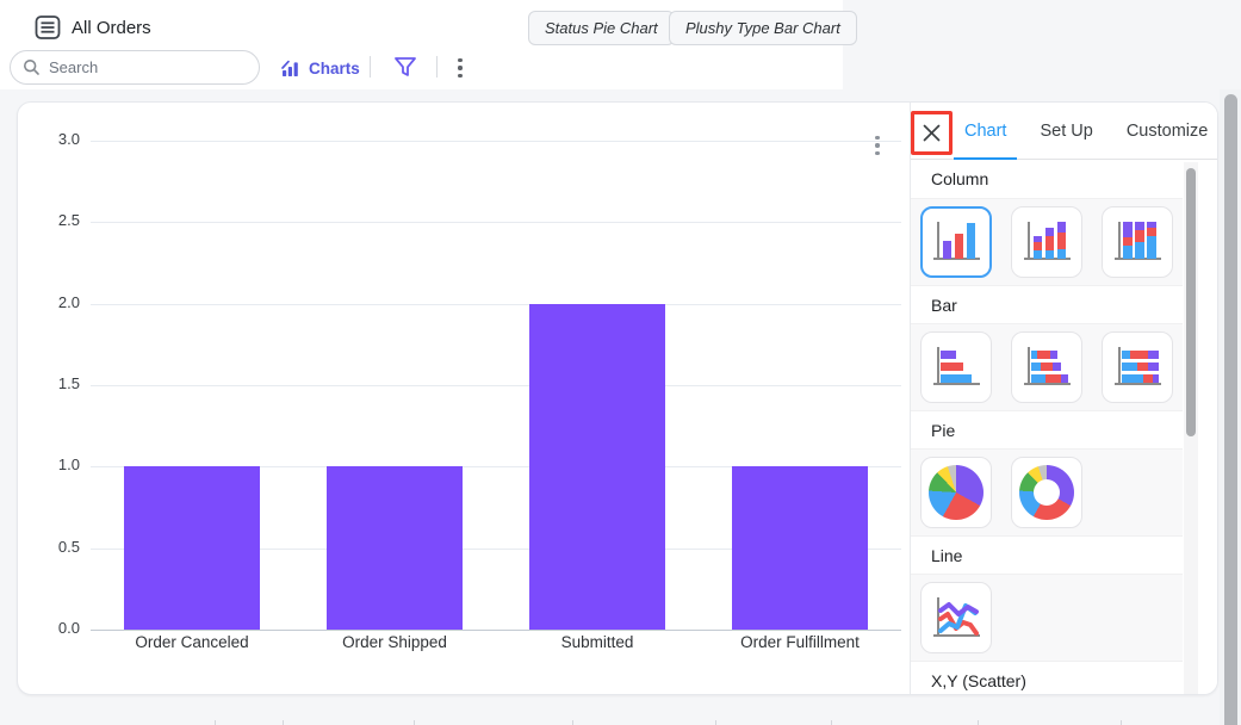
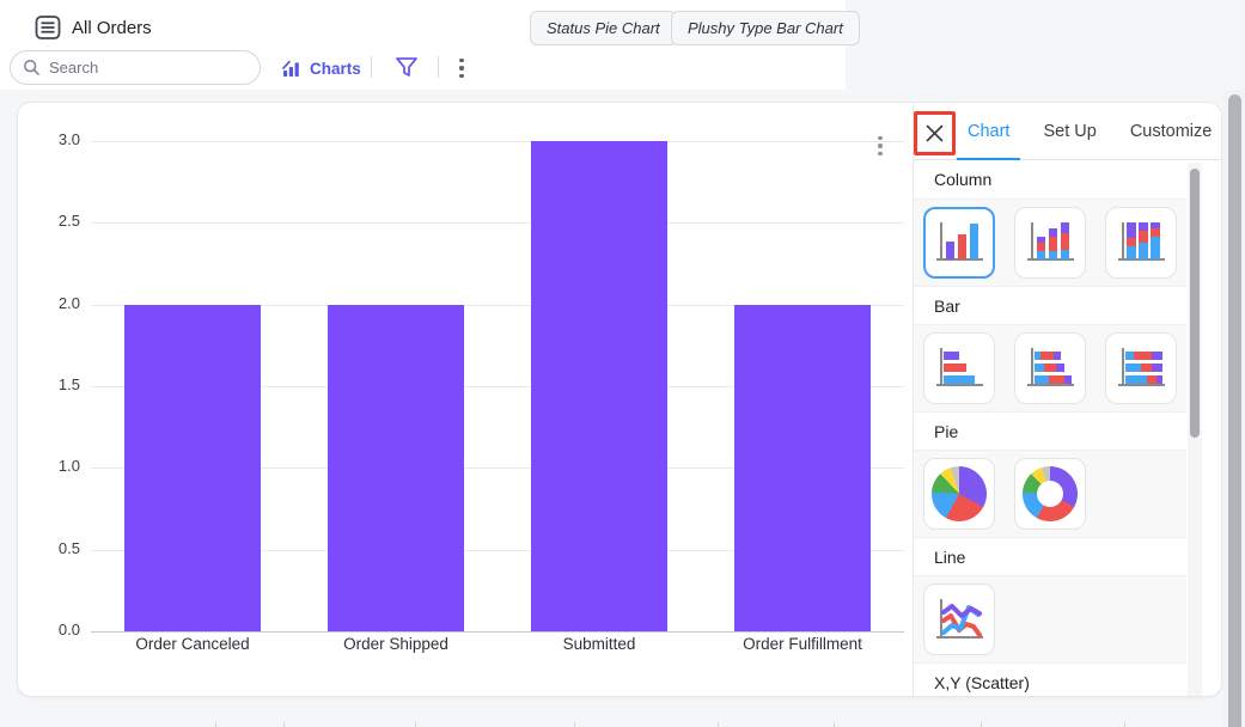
Order Canceled: 1 -> 2
Order Shipped: 1 -> 2
Submitted: 2 -> 3
Order Fulfillment: 1 -> 2
